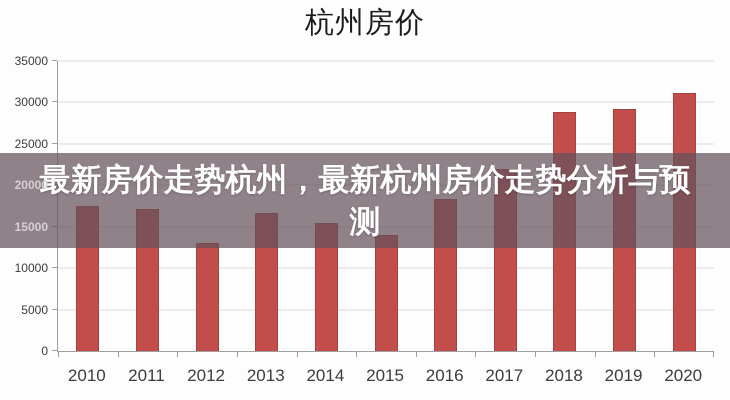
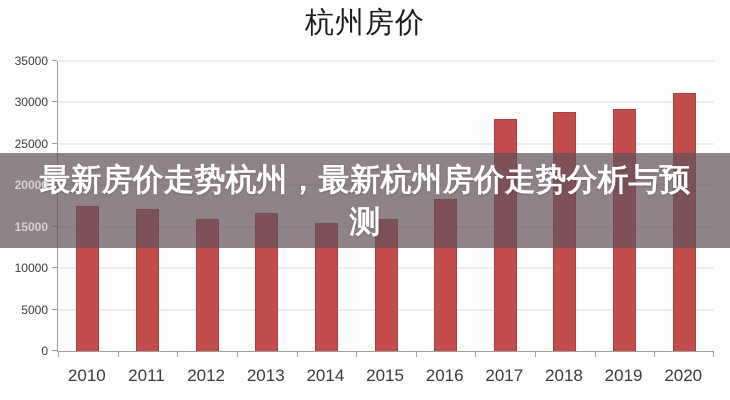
2012: 13000 -> 16000
2015: 14000 -> 16000
2017: 22000 -> 28000
